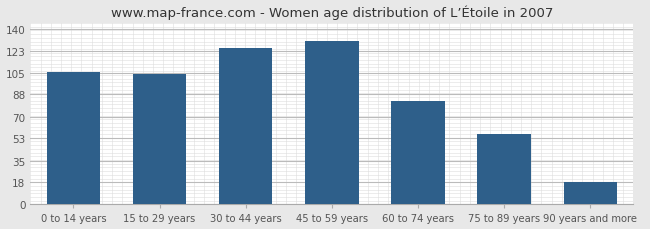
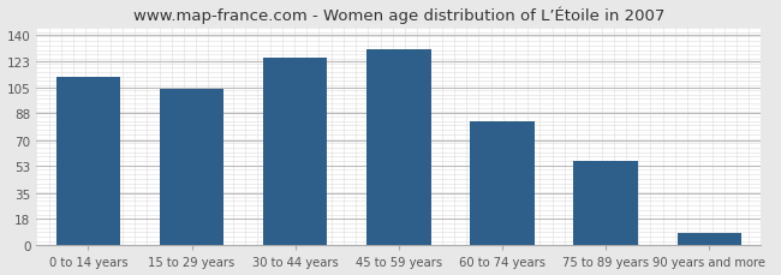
0 to 14 years: 106 -> 112
90 years and more: 18 -> 8
